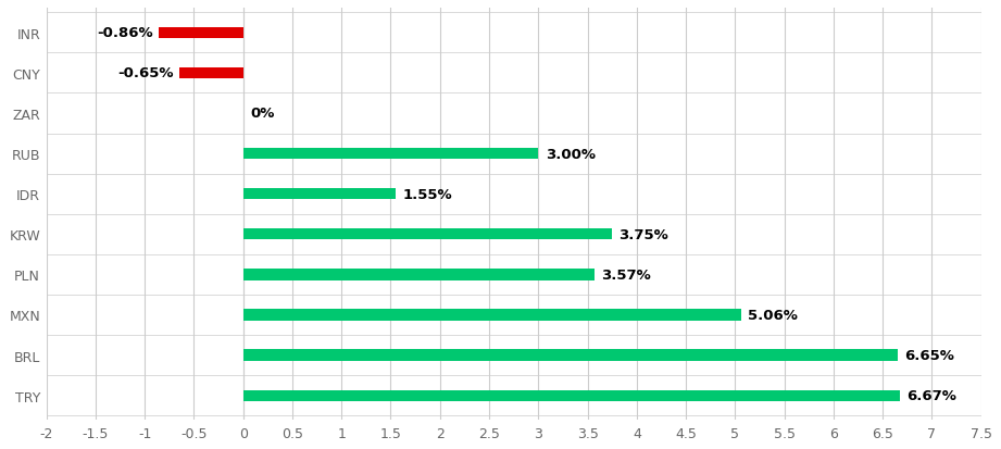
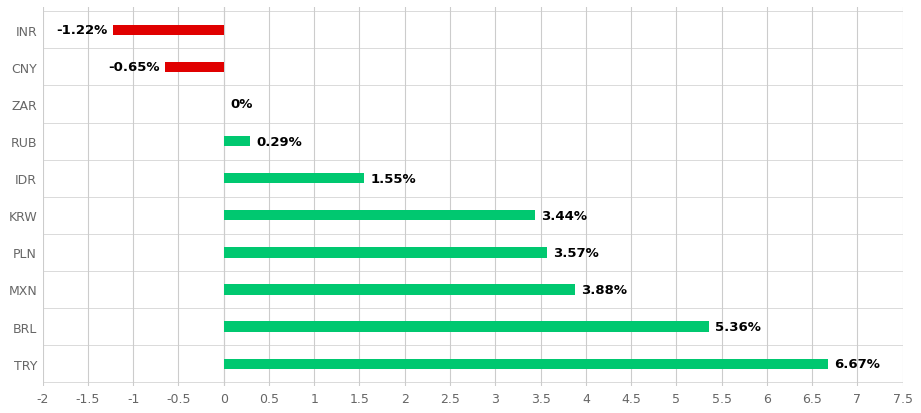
INR: -0.86% -> -1.22%
RUB: 3.00% -> 0.29%
KRW: 3.75% -> 3.44%
MXN: 5.06% -> 3.88%
BRL: 6.65% -> 5.36%
